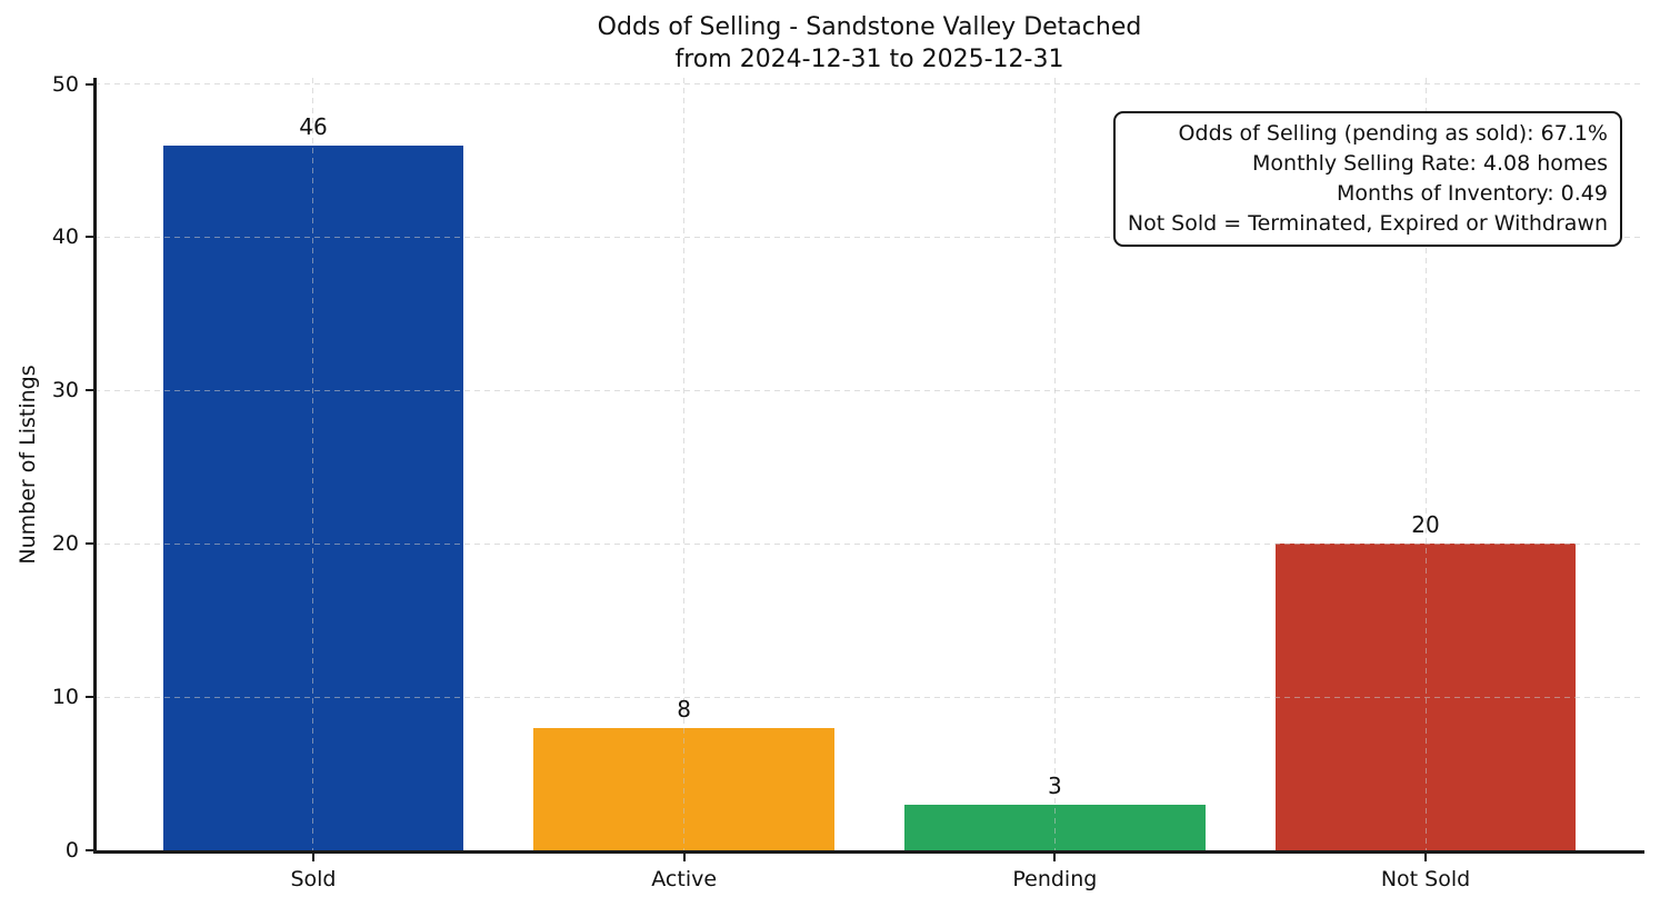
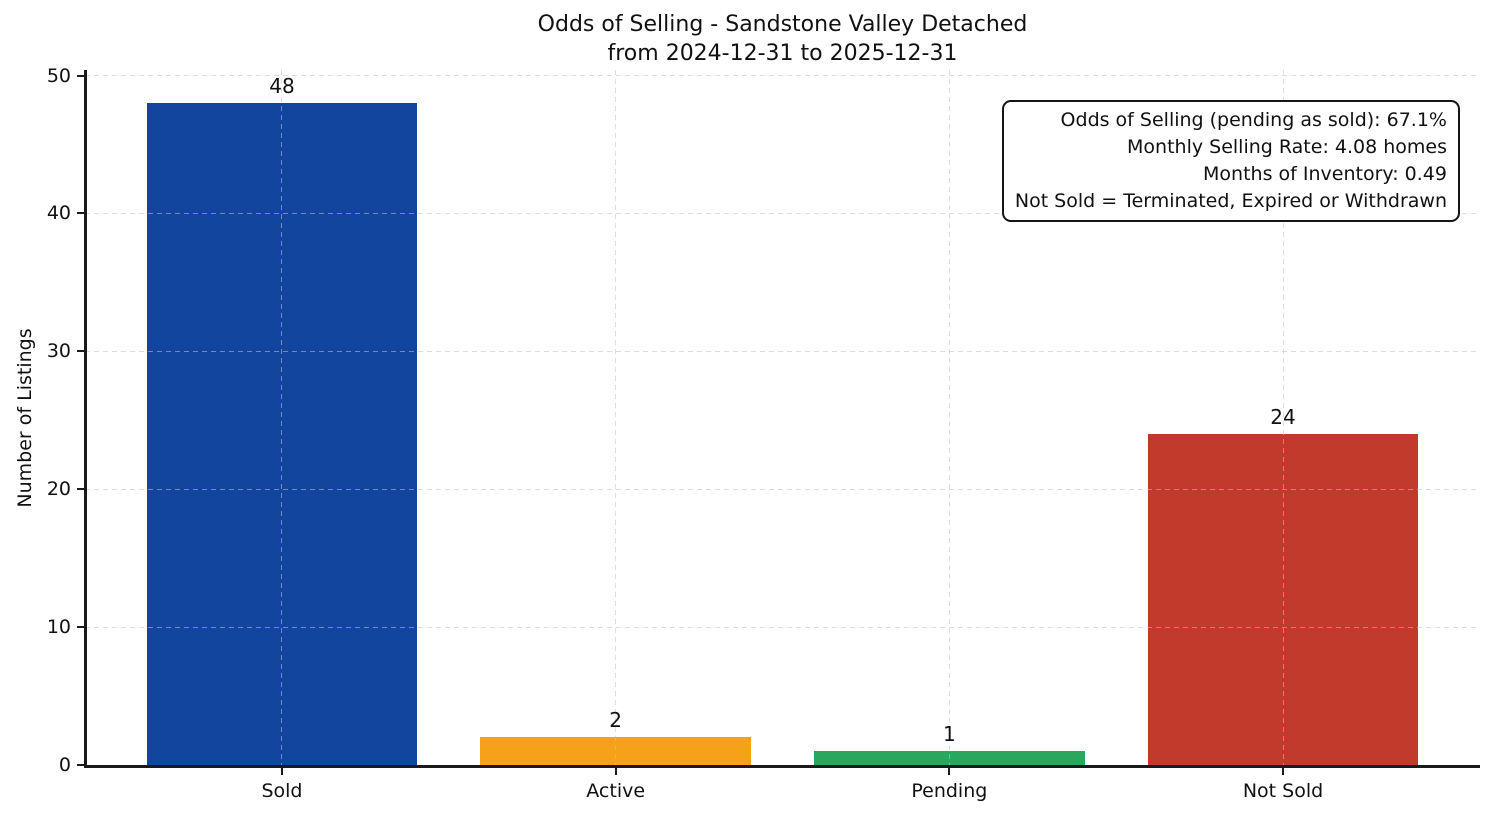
Sold: 46 -> 48
Active: 8 -> 2
Pending: 3 -> 1
Not Sold: 20 -> 24
